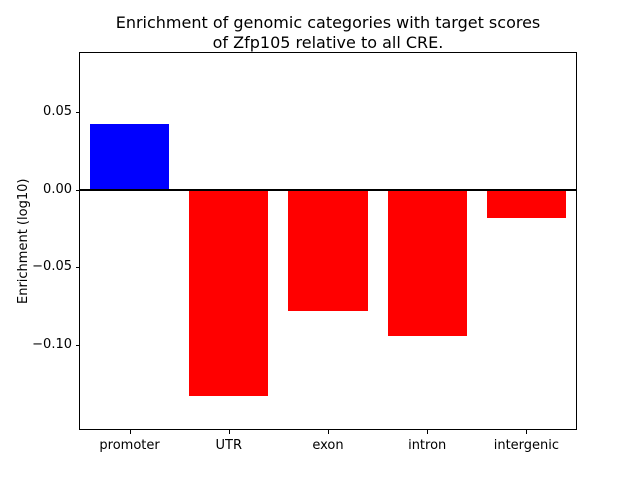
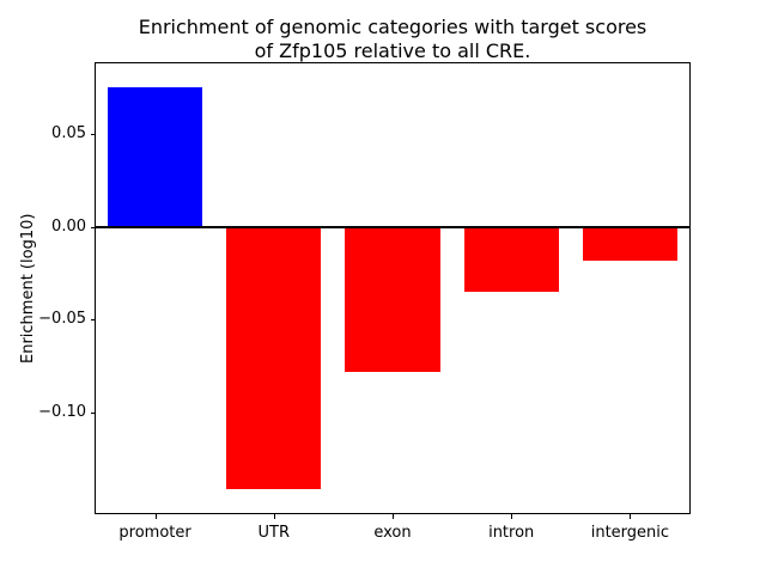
promoter: 0.042 -> 0.075
UTR: -0.133 -> -0.141
intron: -0.094 -> -0.035
